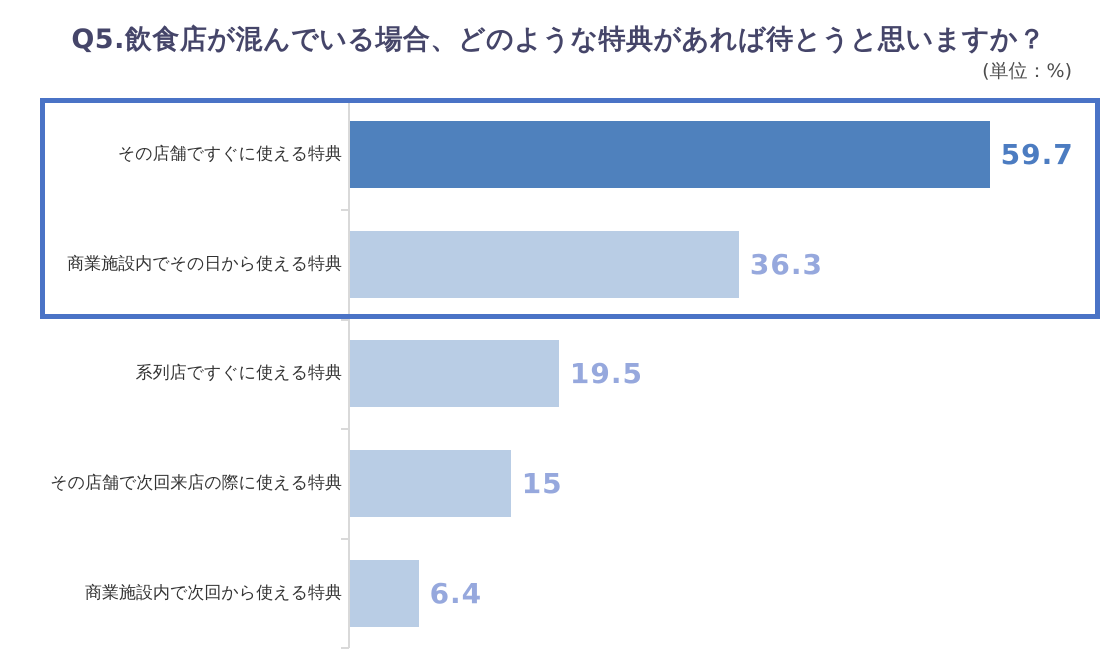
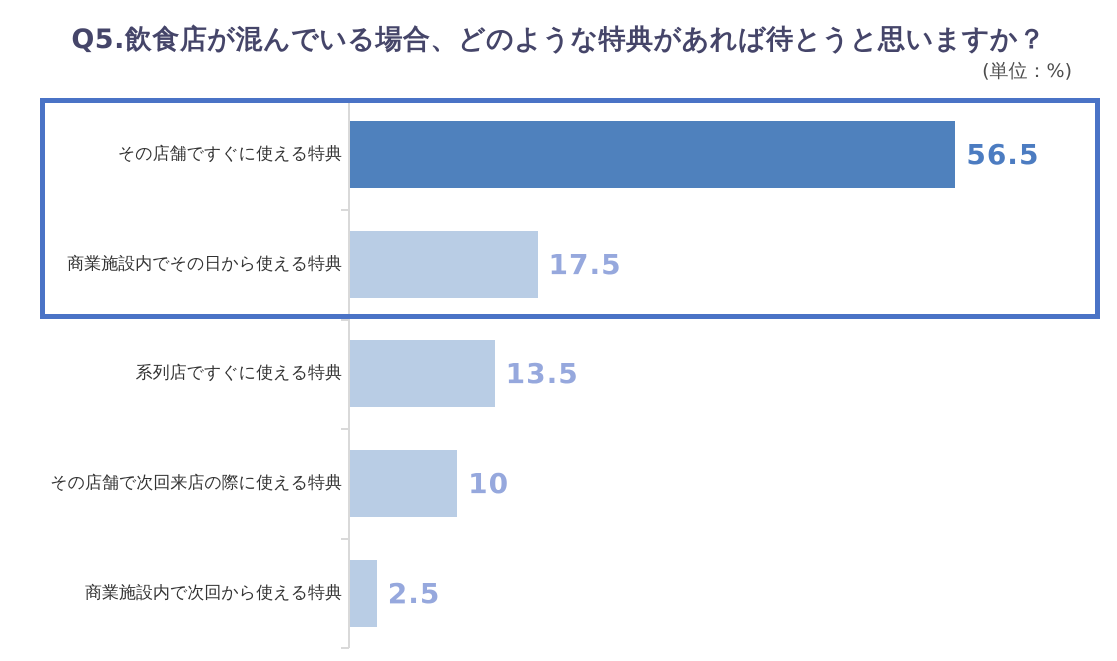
その店舗ですぐに使える特典: 59.7 -> 56.5
商業施設内でその日から使える特典: 36.3 -> 17.5
系列店ですぐに使える特典: 19.5 -> 13.5
その店舗で次回来店の際に使える特典: 15 -> 10
商業施設内で次回から使える特典: 6.4 -> 2.5
